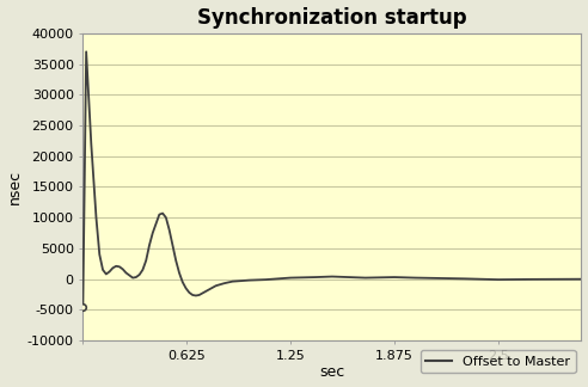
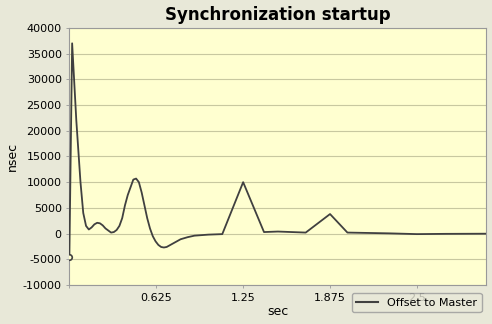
1.25: 200 -> 10000
1.875: 300 -> 3800
